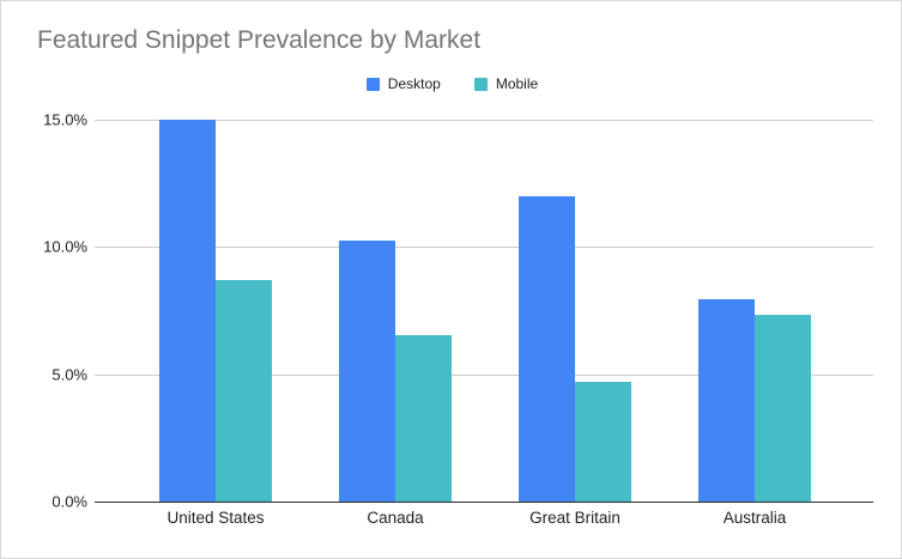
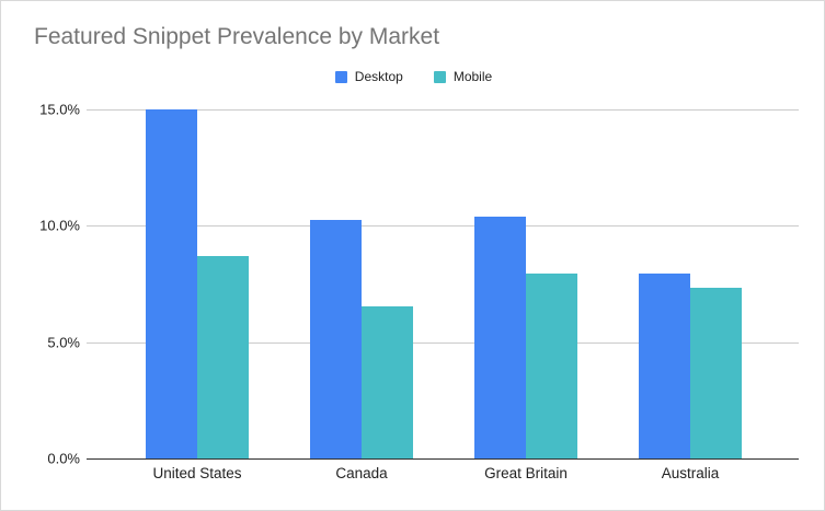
Desktop/Great Britain: 12.0% -> 10.4%
Mobile/Great Britain: 4.7% -> 8.0%
